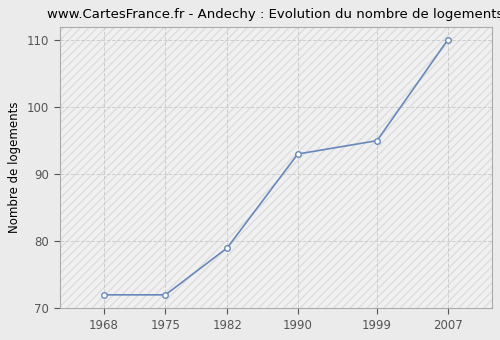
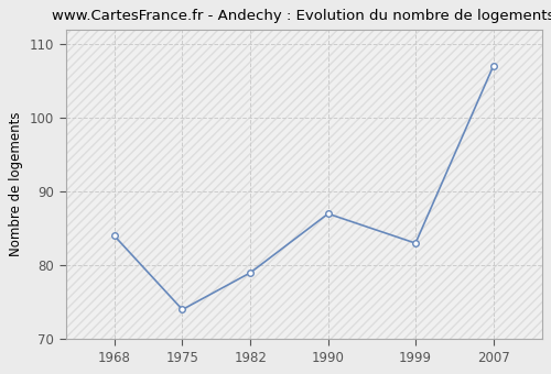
1968: 72 -> 84
1975: 72 -> 74
1990: 93 -> 87
1999: 95 -> 83
2007: 110 -> 107
